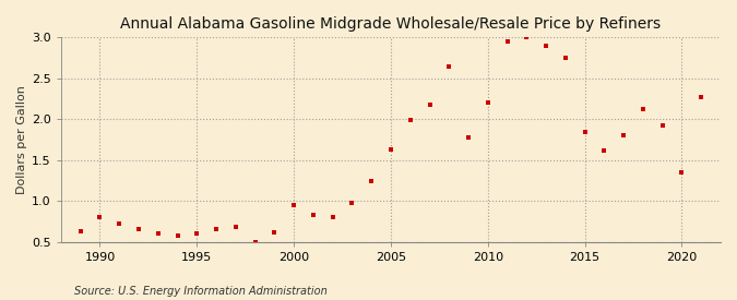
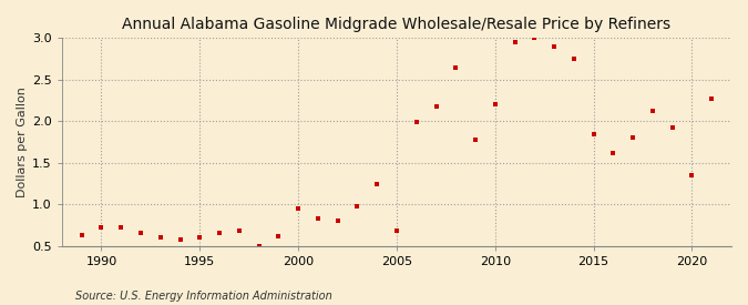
1990: 0.80 -> 0.72
2005: 1.63 -> 0.68
